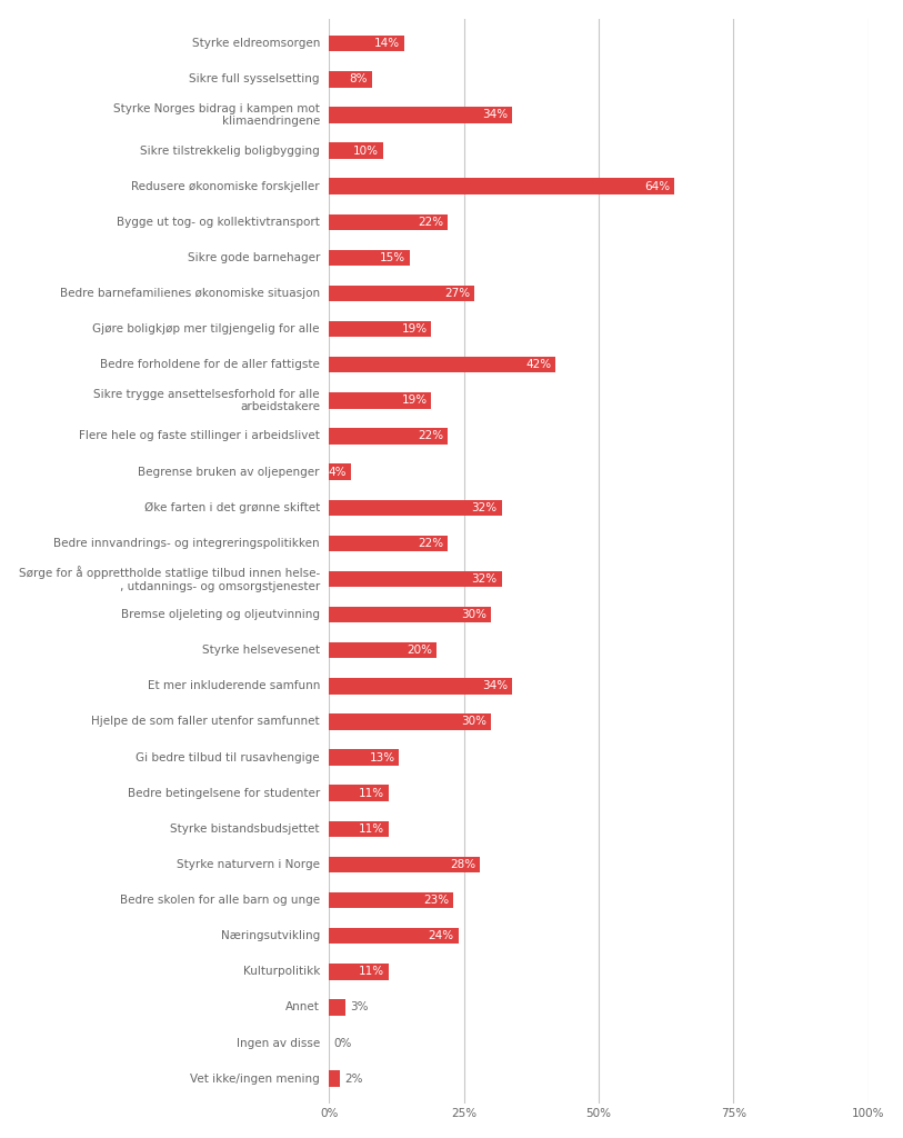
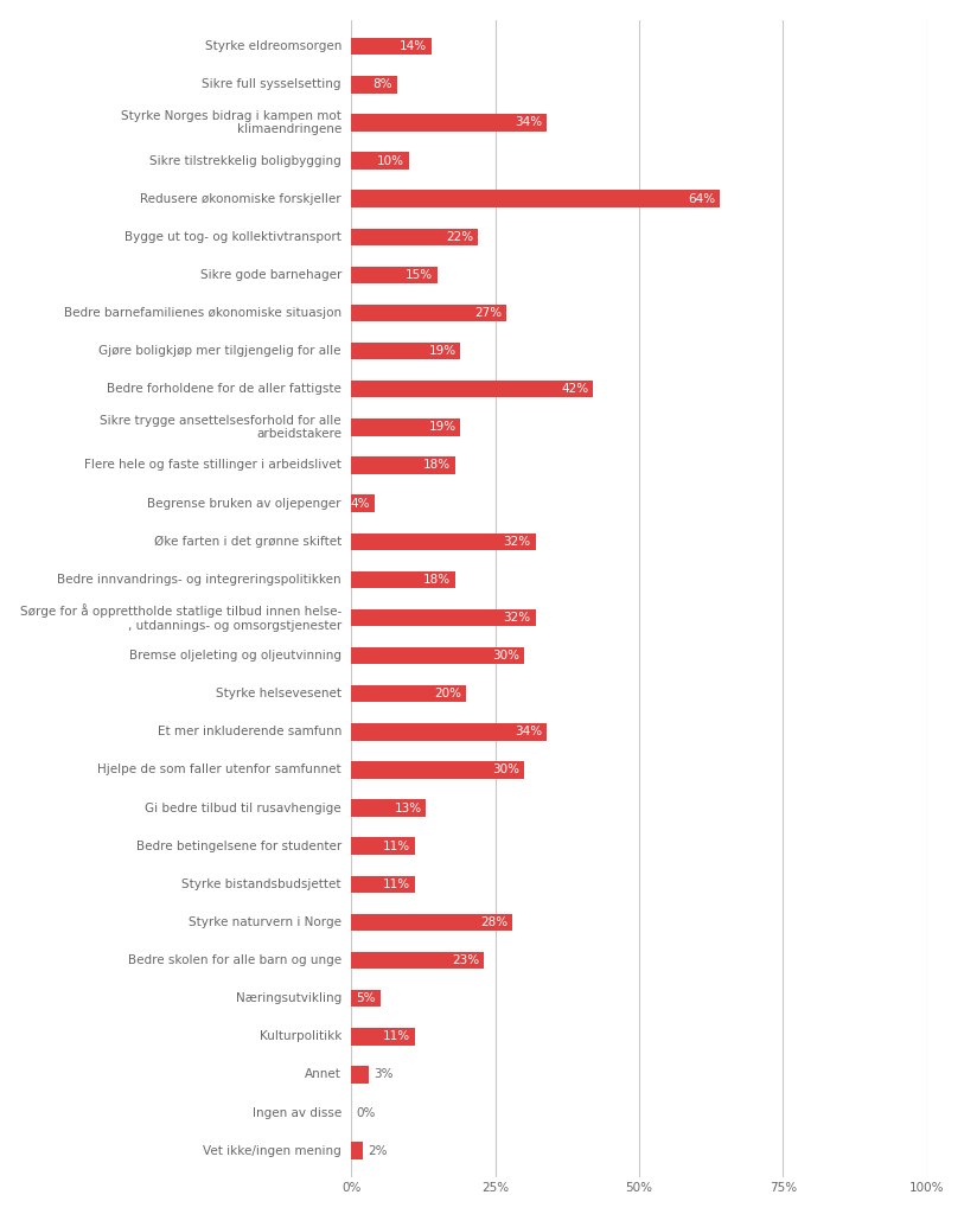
Flere hele og faste stillinger i arbeidslivet: 22% -> 18%
Bedre innvandrings- og integreringspolitikken: 22% -> 18%
Næringsutvikling: 24% -> 5%
